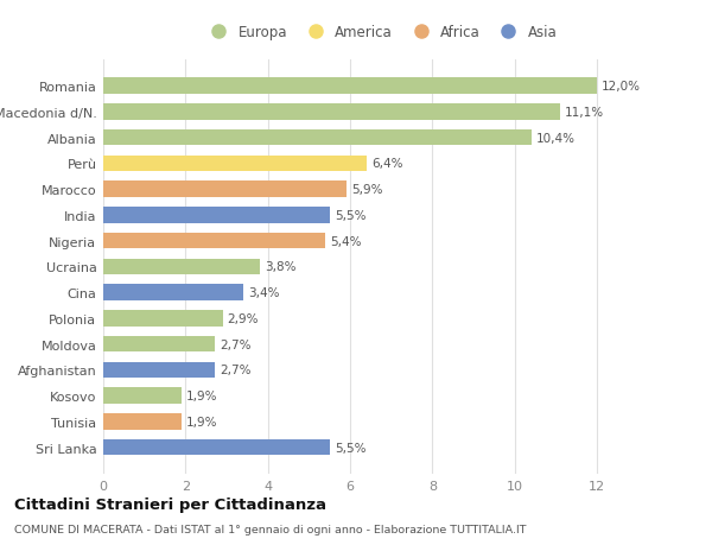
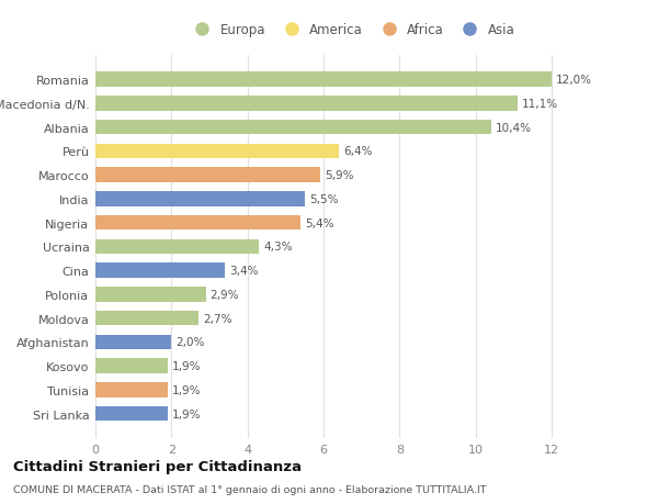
Ucraina: 3,8% -> 4,3%
Afghanistan: 2,7% -> 2,0%
Sri Lanka: 5,5% -> 1,9%
